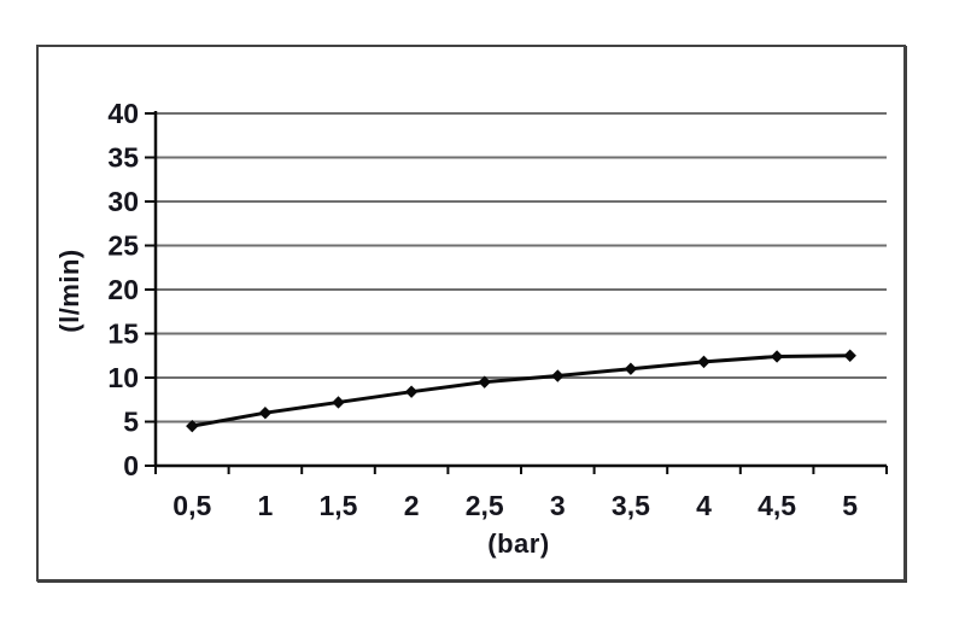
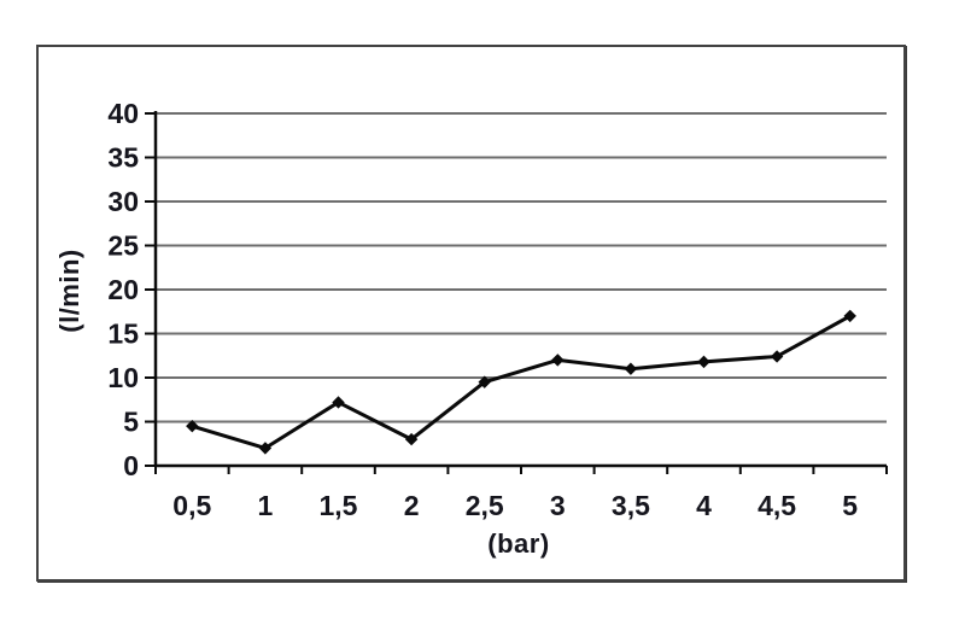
1: 6 -> 2
2: 8 -> 3
3: 10 -> 12
5: 12 -> 17
